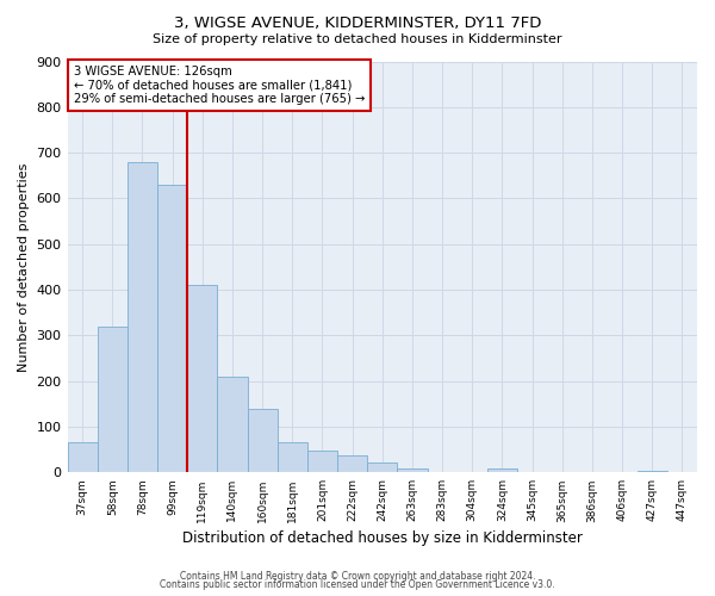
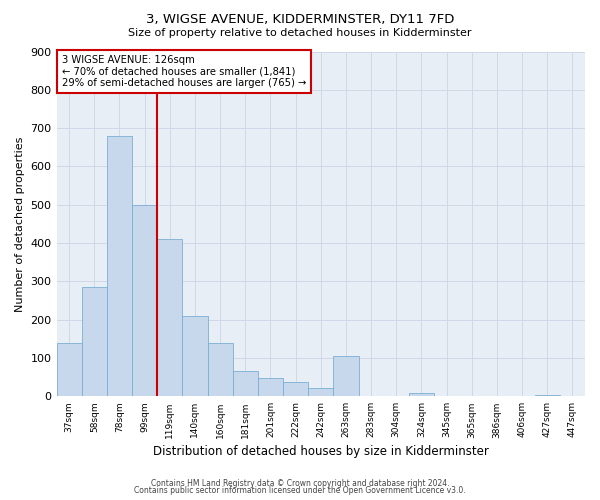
37sqm: 65 -> 140
58sqm: 320 -> 285
99sqm: 630 -> 500
263sqm: 8 -> 105
